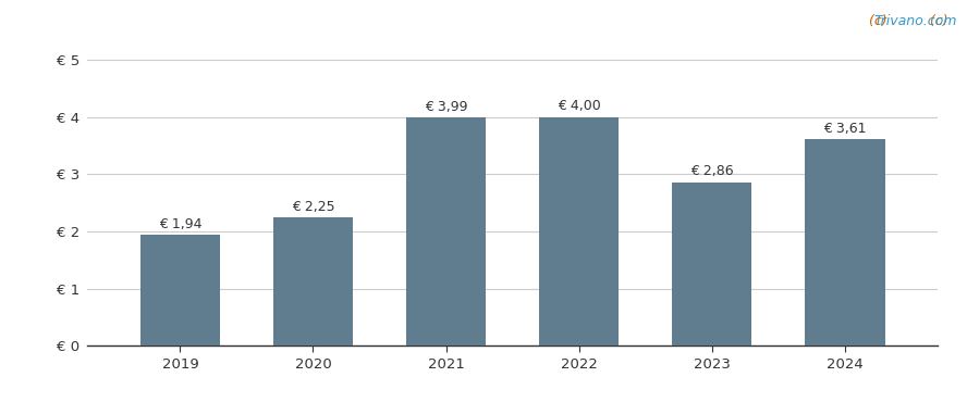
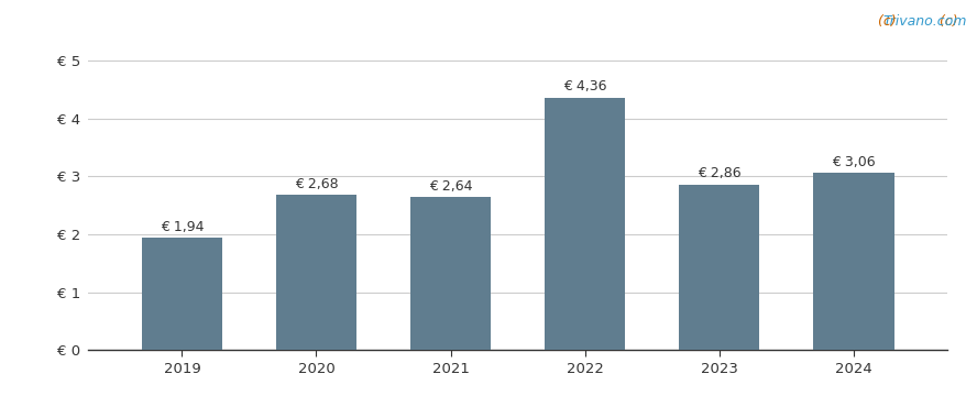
2020: 2,25 -> 2,68
2021: 3,99 -> 2,64
2022: 4,00 -> 4,36
2024: 3,61 -> 3,06
